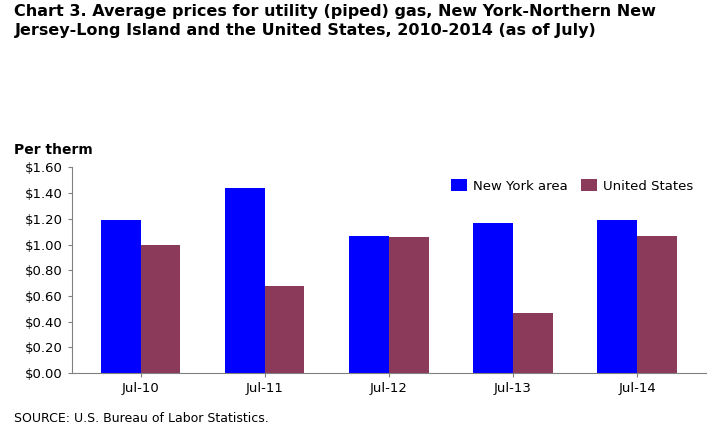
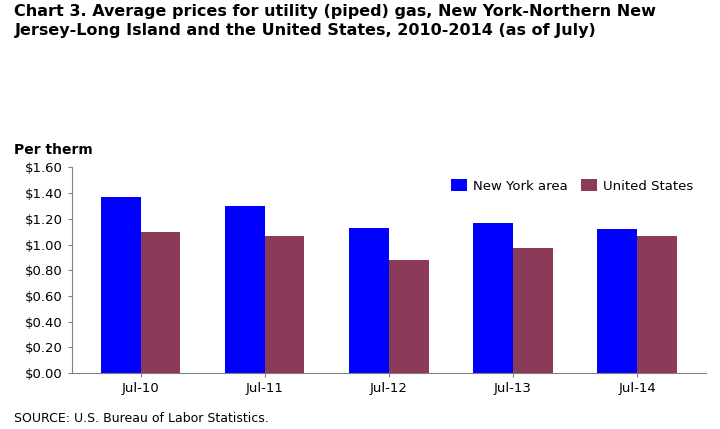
New York area/Jul-10: $1.19 -> $1.37
United States/Jul-10: $1.00 -> $1.10
New York area/Jul-11: $1.44 -> $1.30
United States/Jul-11: $0.68 -> $1.07
New York area/Jul-12: $1.07 -> $1.13
United States/Jul-12: $1.06 -> $0.88
United States/Jul-13: $0.47 -> $0.97
New York area/Jul-14: $1.19 -> $1.12
